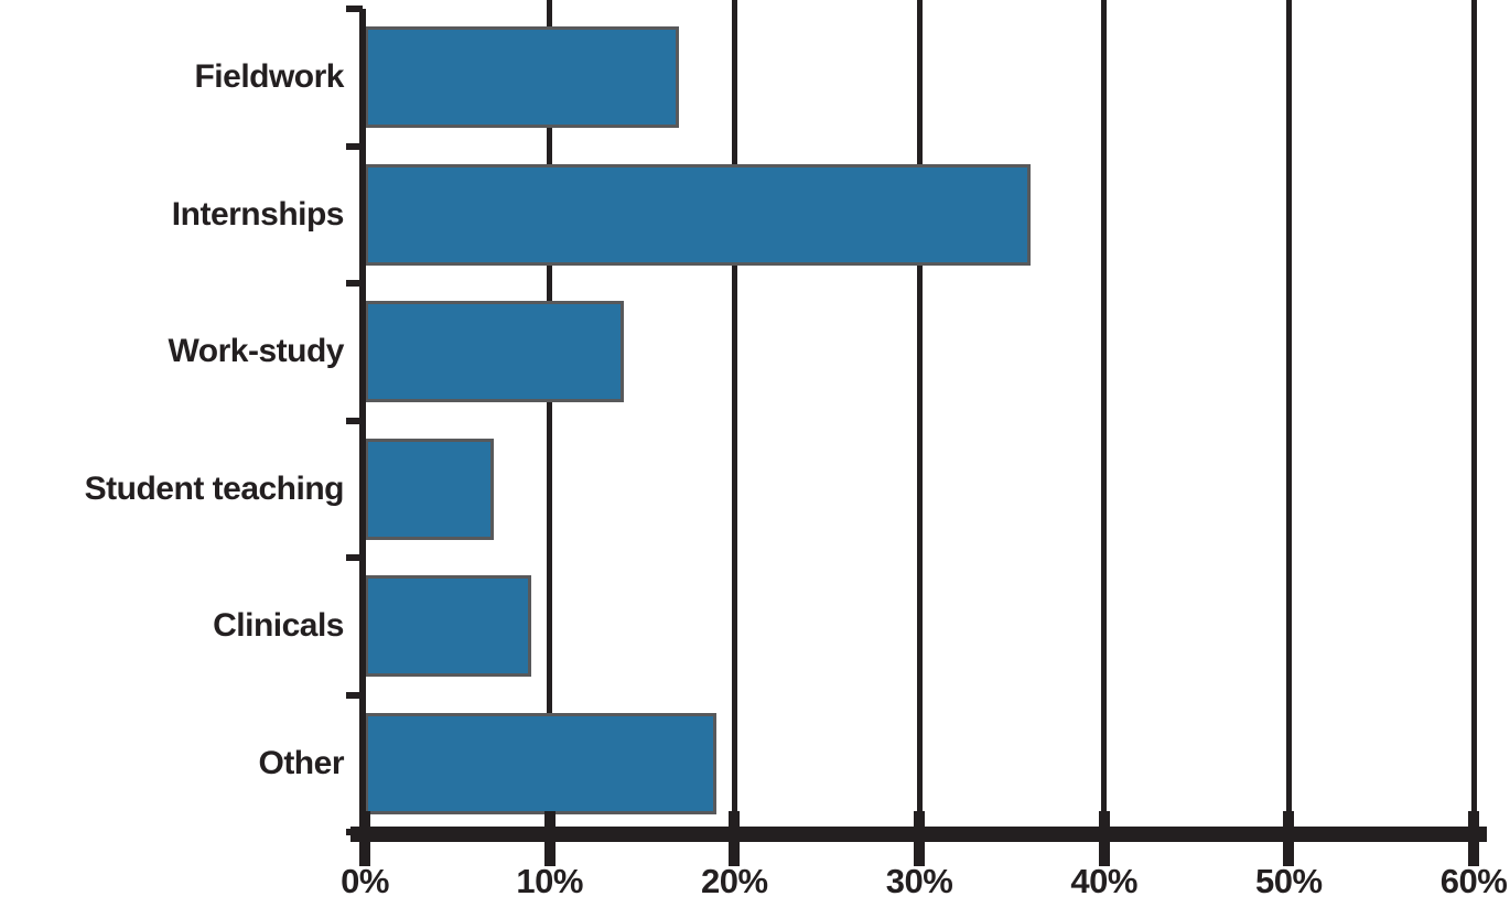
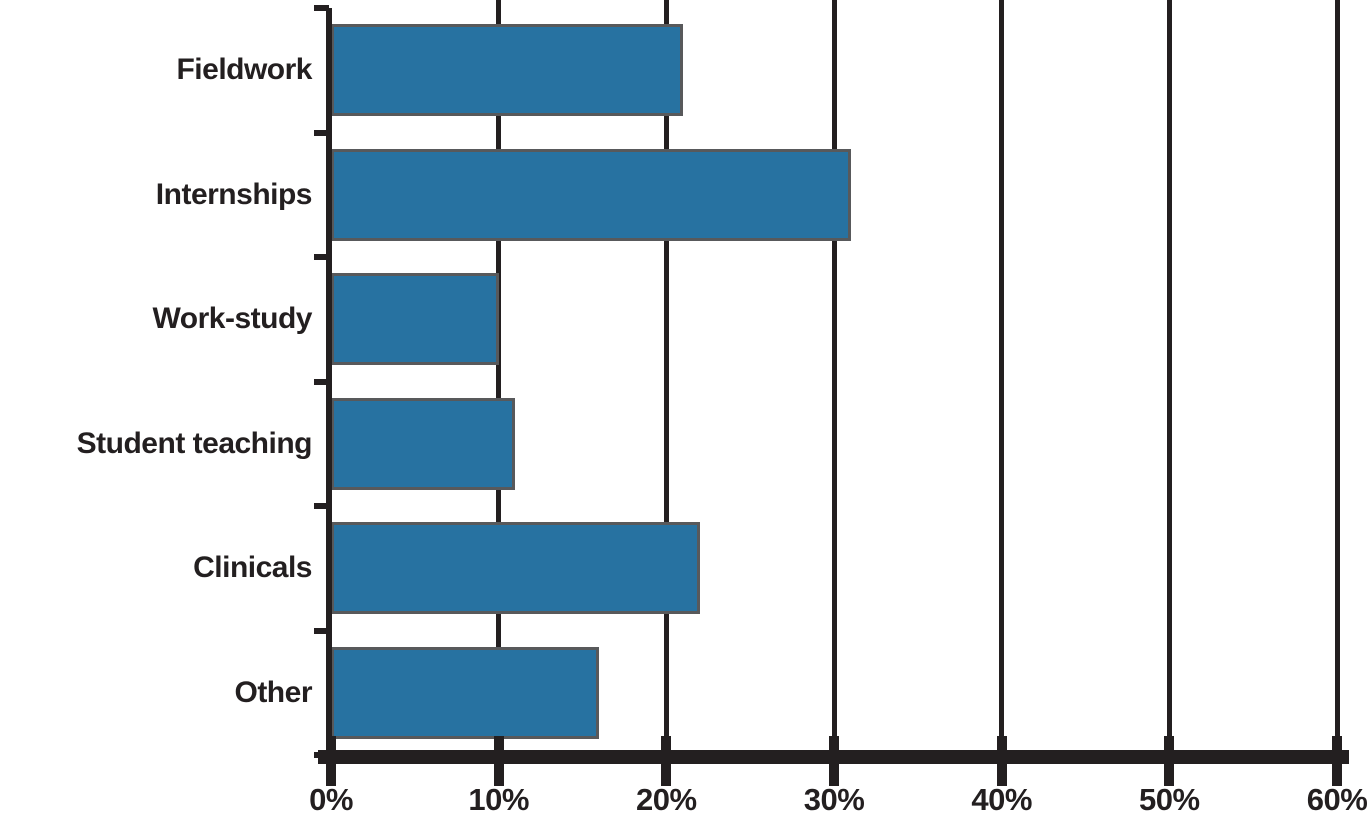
Fieldwork: 17% -> 21%
Internships: 36% -> 31%
Work-study: 14% -> 10%
Student teaching: 7% -> 11%
Clinicals: 9% -> 22%
Other: 19% -> 16%
